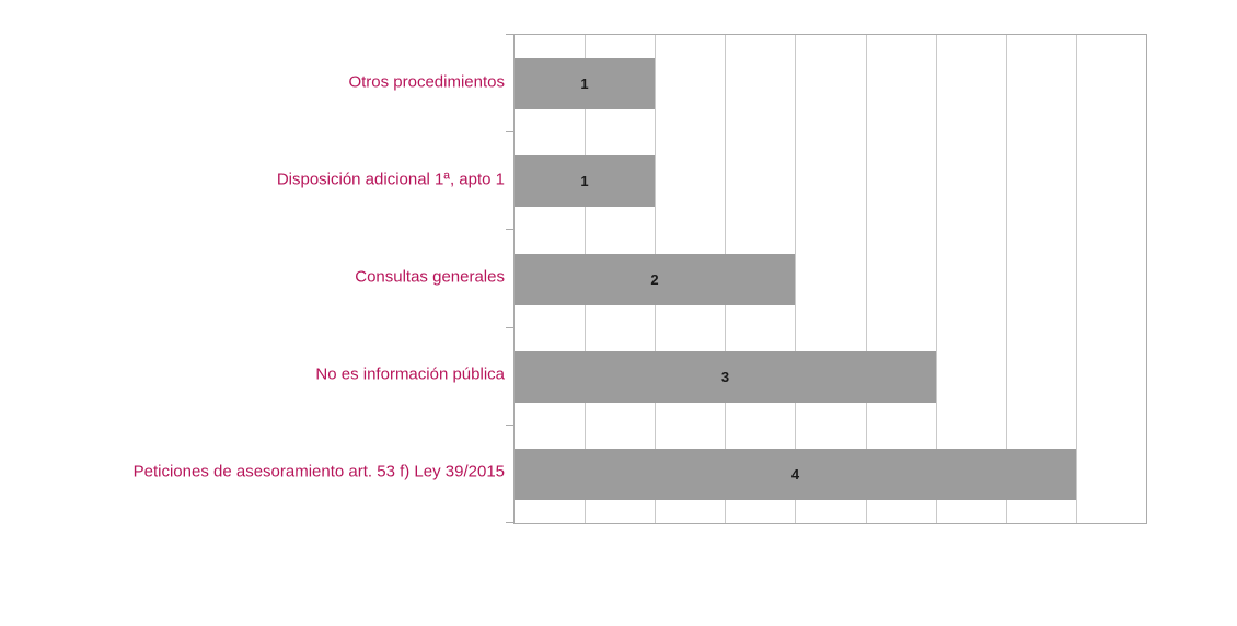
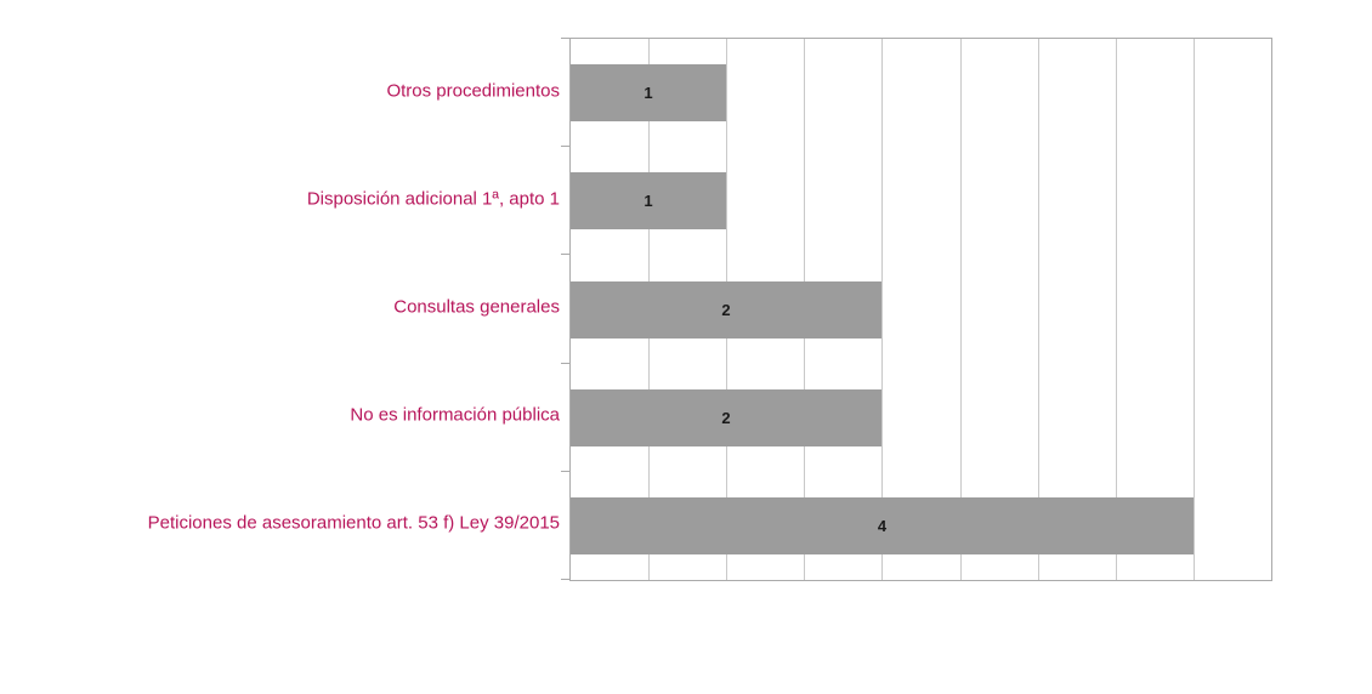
No es información pública: 3 -> 2
